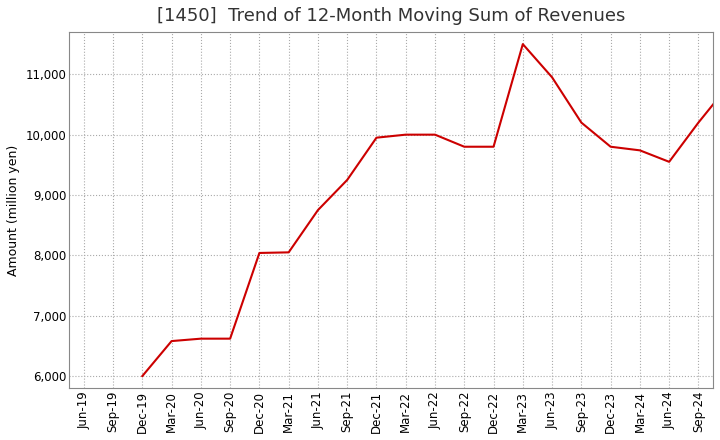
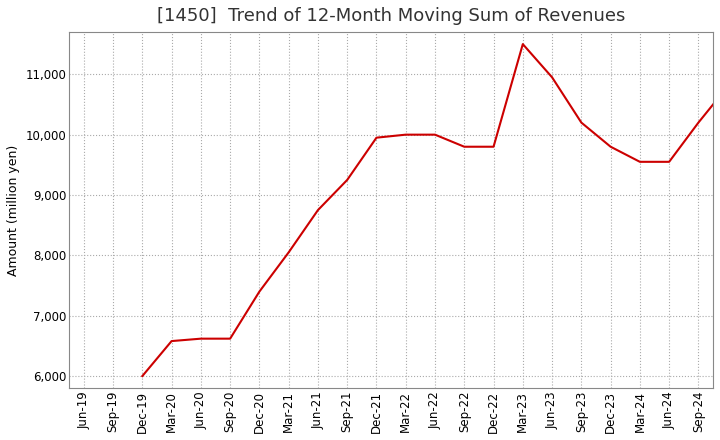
Dec-20: 8,040 -> 7,400
Mar-24: 9,740 -> 9,550
